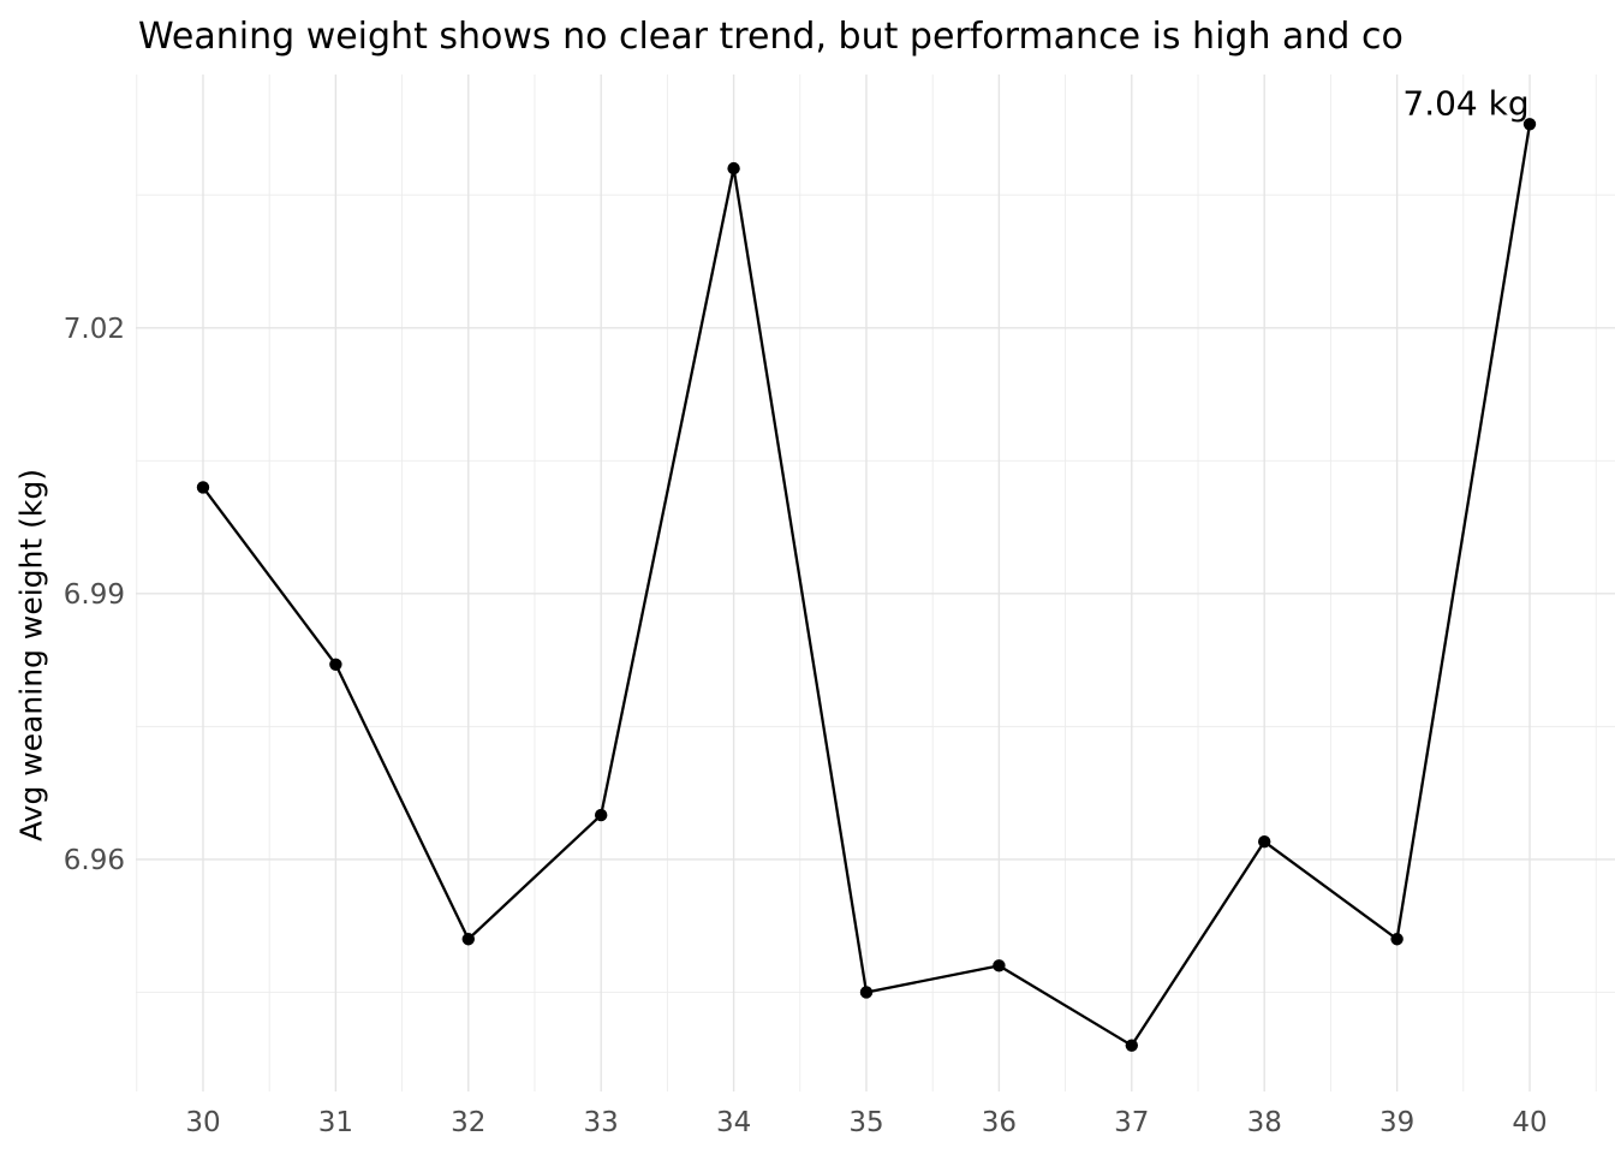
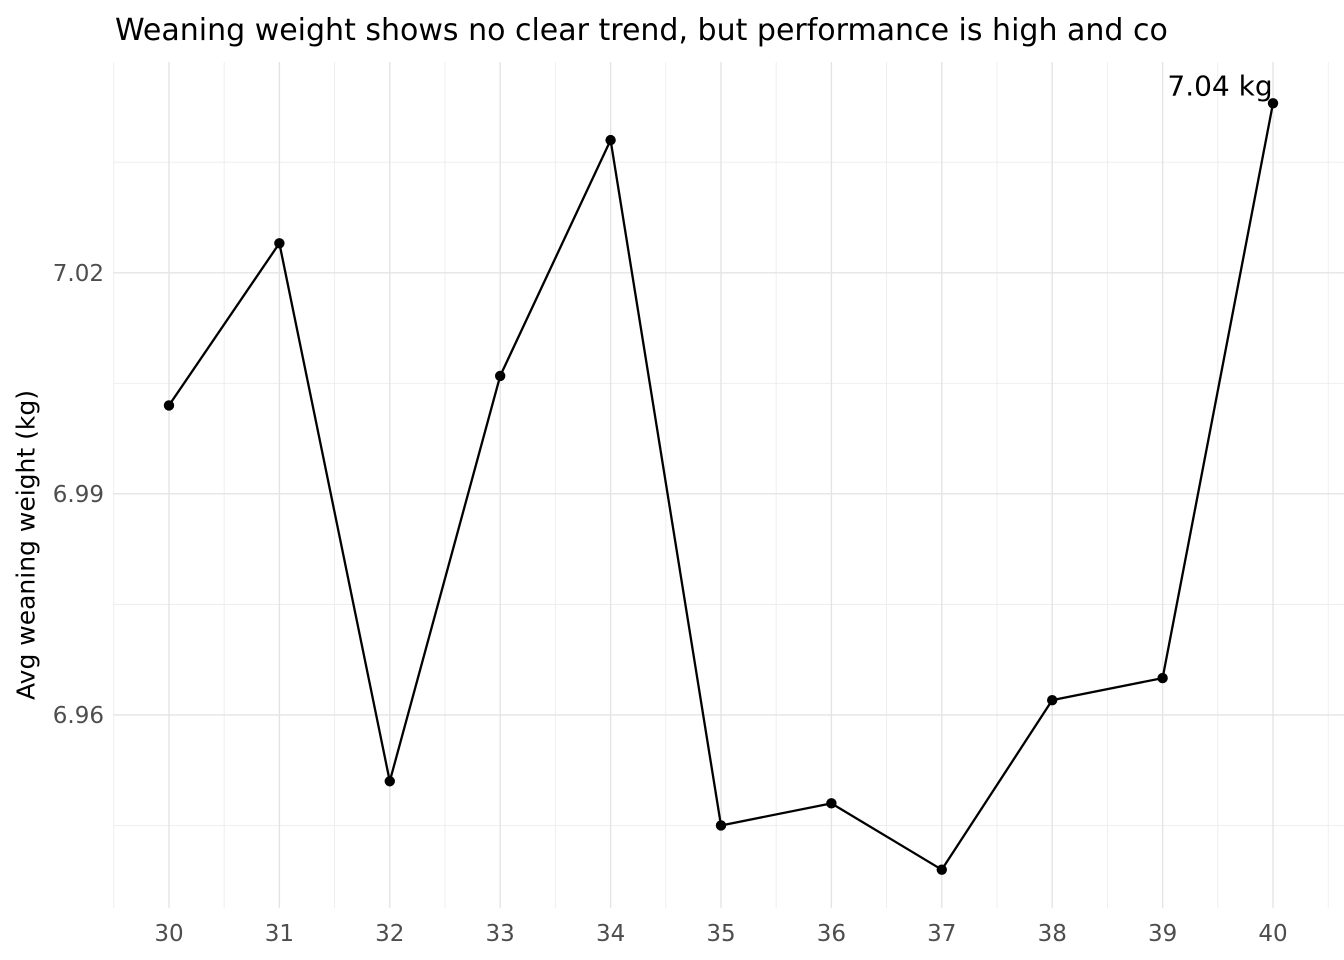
31: 6.982 -> 7.024
33: 6.965 -> 7.006
39: 6.951 -> 6.965
